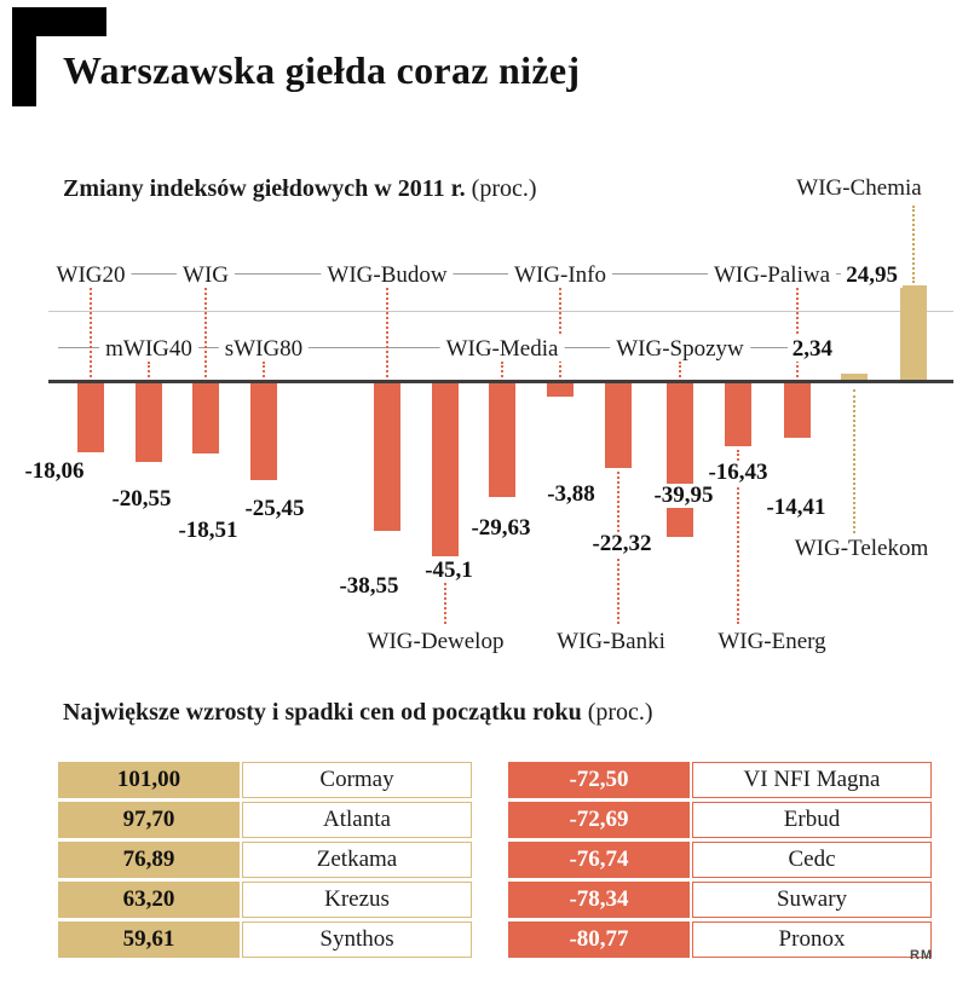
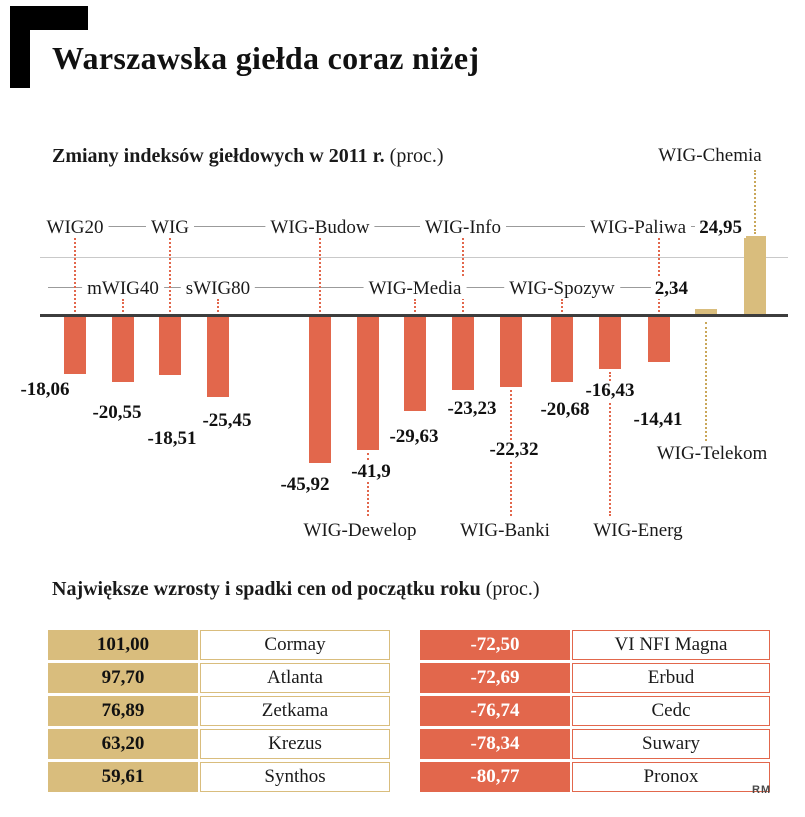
WIG-Budow: -38,55 -> -45,92
WIG-Dewelop: -45,1 -> -41,9
WIG-Info: -3,88 -> -23,23
WIG-Spozyw: -39,95 -> -20,68
